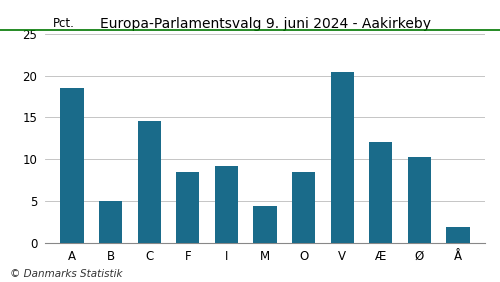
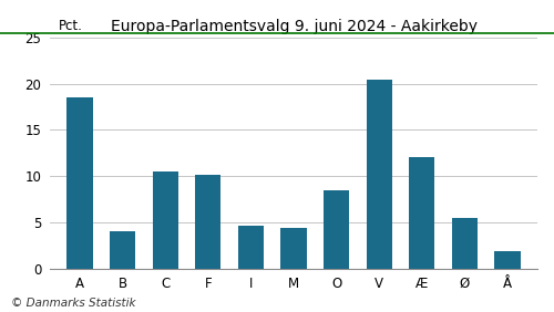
B: 5.0 -> 4.0
C: 14.6 -> 10.5
F: 8.4 -> 10.1
I: 9.2 -> 4.6
Ø: 10.2 -> 5.4
